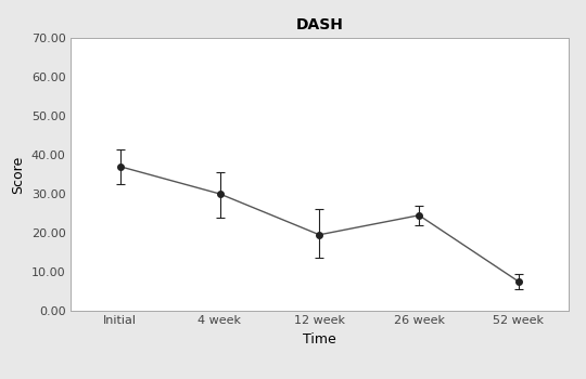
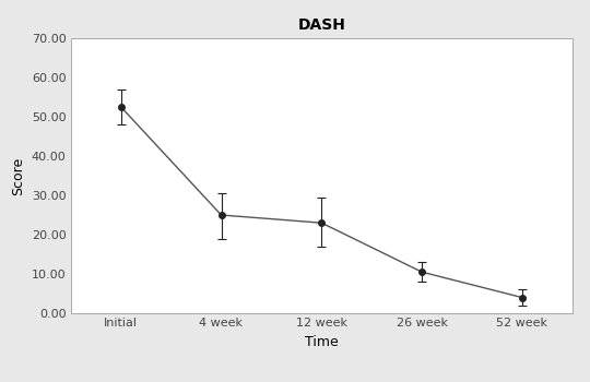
Initial: 37.0 -> 52.5
4 week: 30.0 -> 25.0
12 week: 19.5 -> 23.0
26 week: 24.5 -> 10.5
52 week: 7.5 -> 4.0
